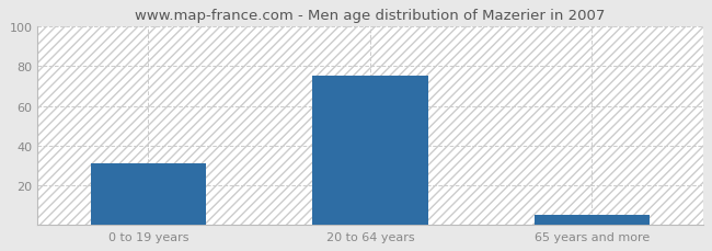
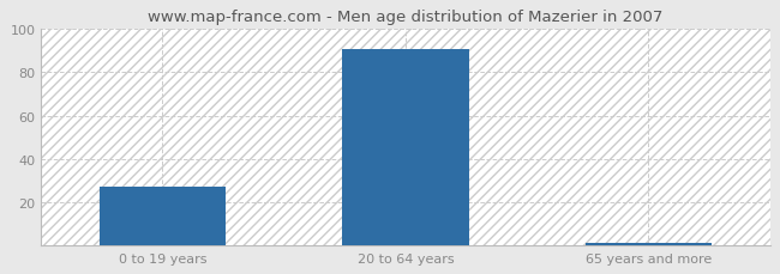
0 to 19 years: 31 -> 27
20 to 64 years: 75 -> 91
65 years and more: 5 -> 1
